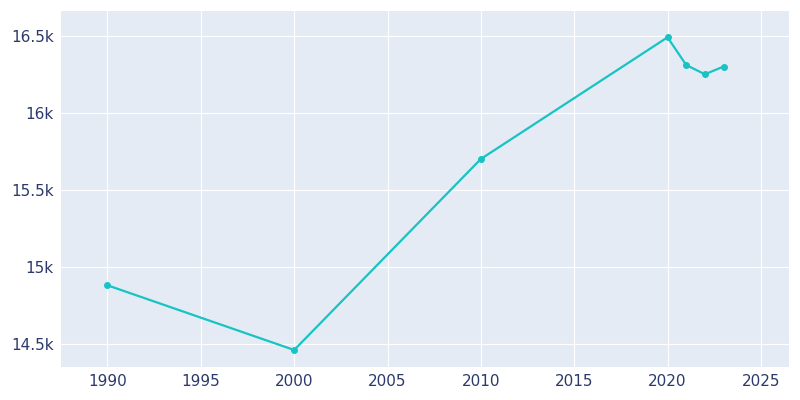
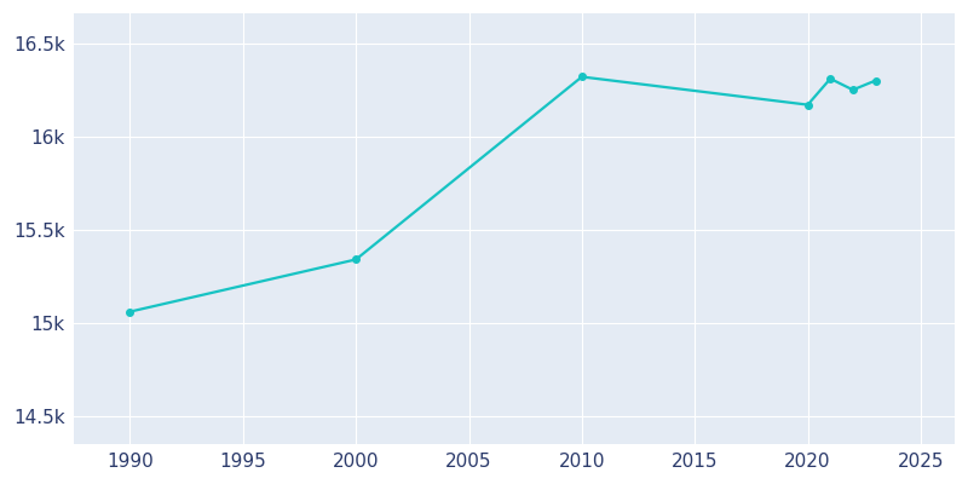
1990: 14.88k -> 15.06k
2000: 14.46k -> 15.34k
2010: 15.70k -> 16.32k
2020: 16.49k -> 16.17k
